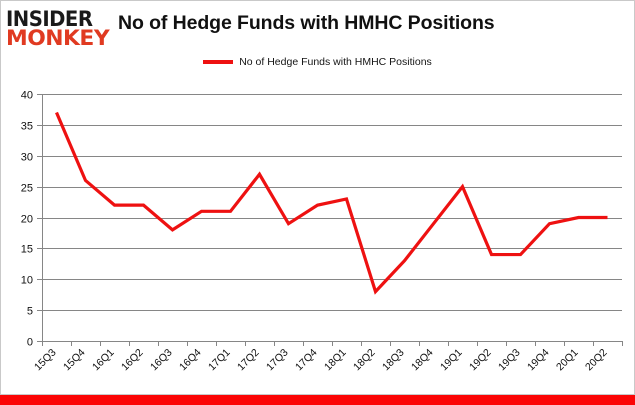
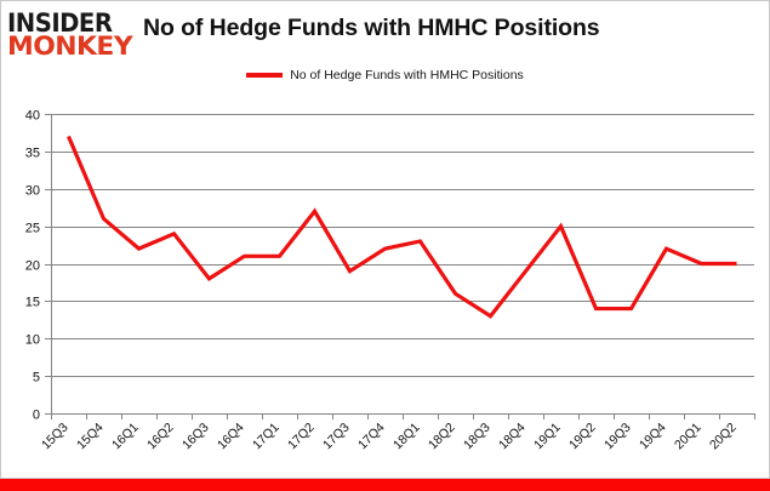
16Q2: 22 -> 24
18Q2: 8 -> 16
19Q4: 19 -> 22
